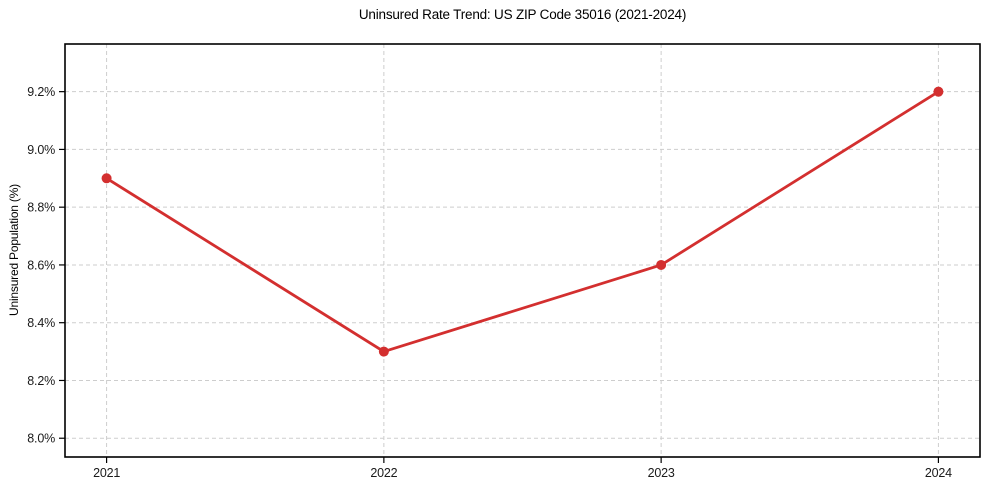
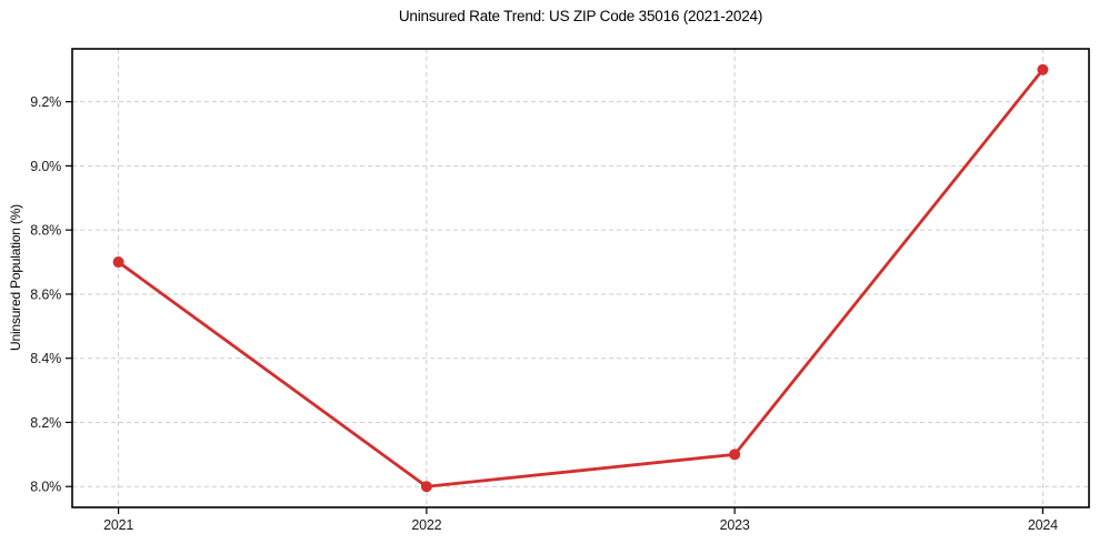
2021: 8.9% -> 8.7%
2022: 8.3% -> 8.0%
2023: 8.6% -> 8.1%
2024: 9.2% -> 9.3%
